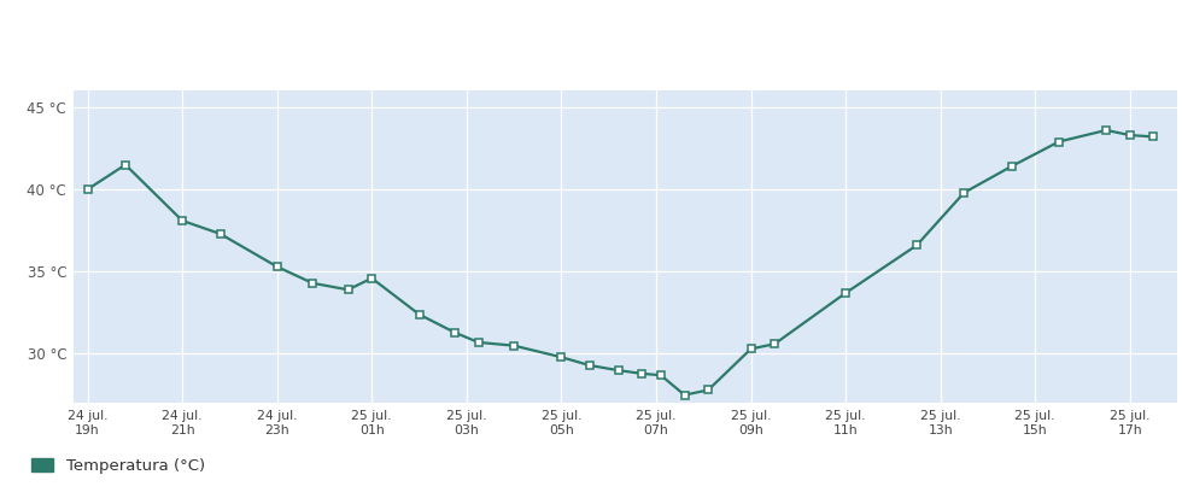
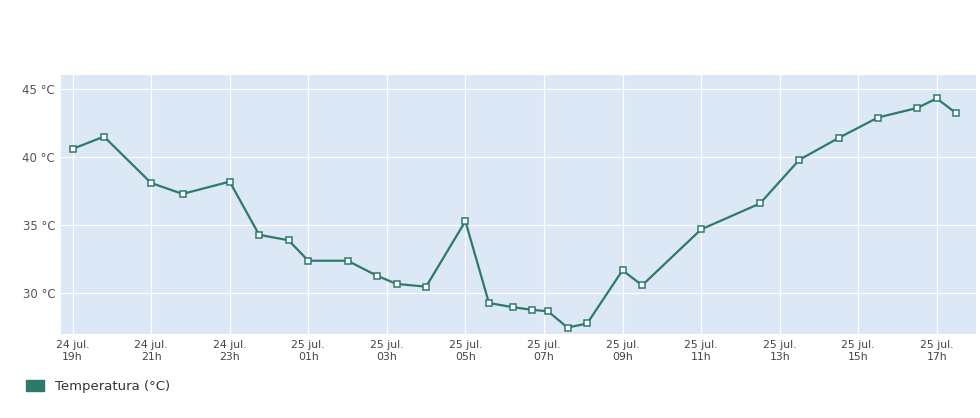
24 jul. 19h: 40.0 °C -> 40.6 °C
24 jul. 23h: 35.3 °C -> 38.2 °C
25 jul. 01h: 34.6 °C -> 32.4 °C
25 jul. 05h: 29.8 °C -> 35.3 °C
25 jul. 09h: 30.3 °C -> 31.7 °C
25 jul. 11h: 33.7 °C -> 34.7 °C
25 jul. 17h: 43.3 °C -> 44.3 °C
